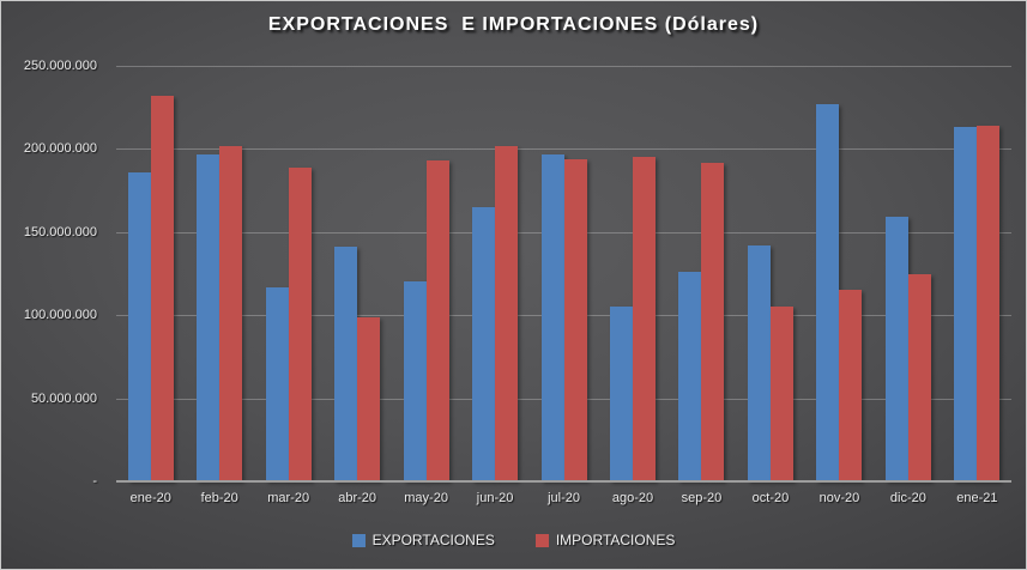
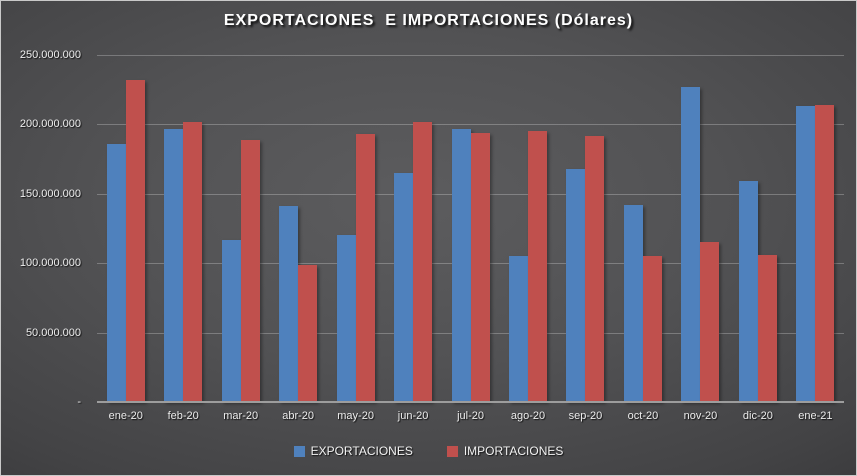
EXPORTACIONES/sep-20: 126000000 -> 168000000
IMPORTACIONES/dic-20: 125000000 -> 106000000
